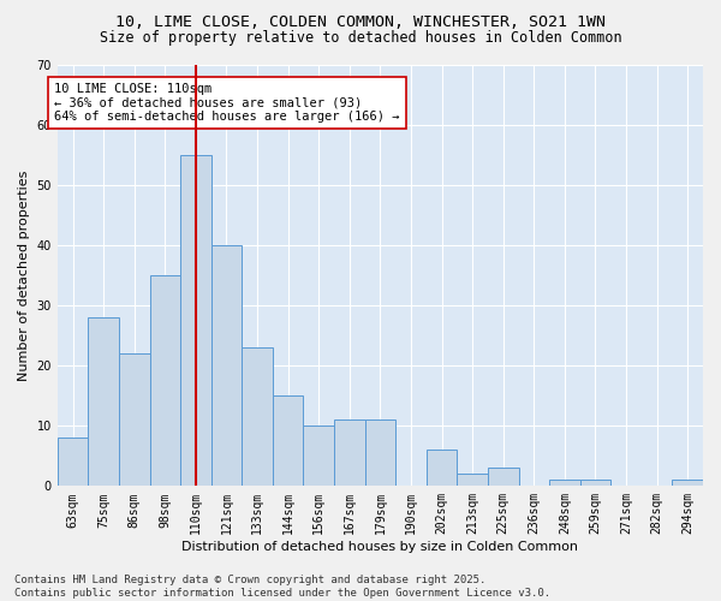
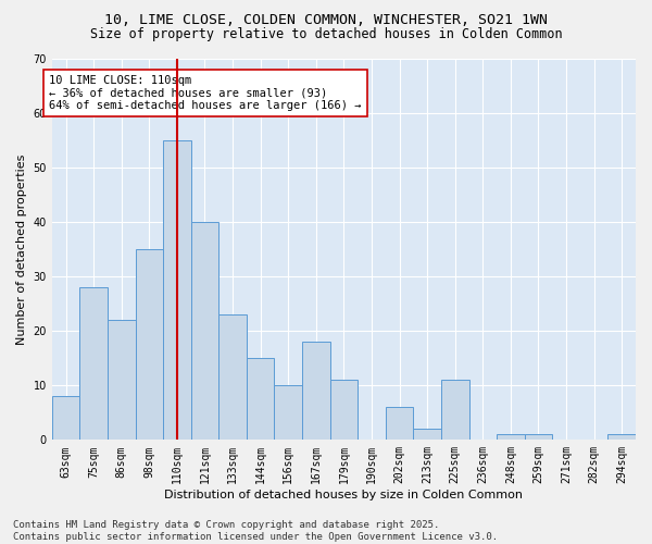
167sqm: 11 -> 18
225sqm: 3 -> 11
